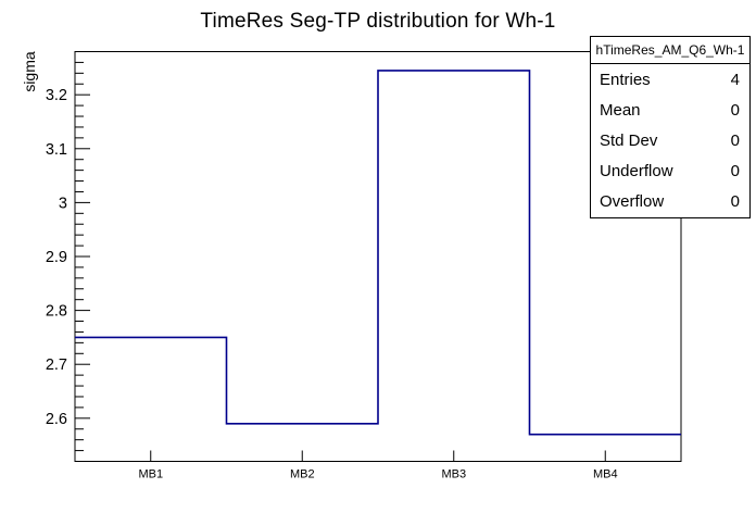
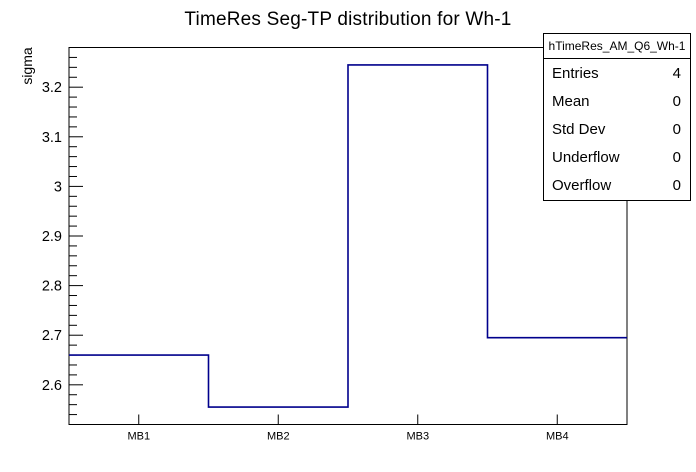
MB1: 2.75 -> 2.66
MB2: 2.59 -> 2.56
MB4: 2.57 -> 2.69
